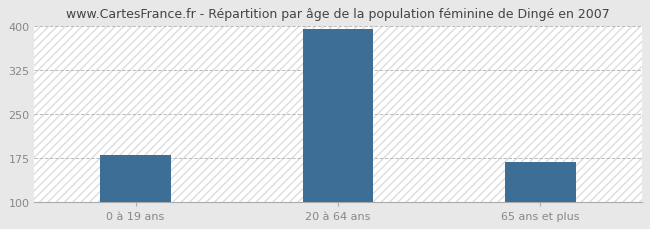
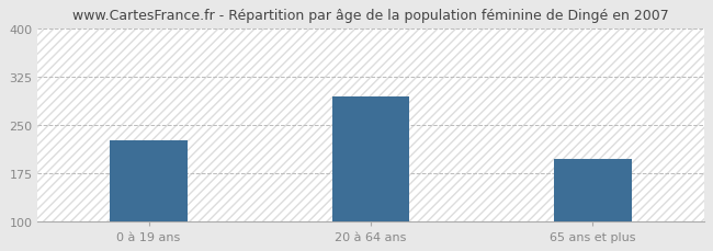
0 à 19 ans: 180 -> 226
20 à 64 ans: 395 -> 294
65 ans et plus: 168 -> 196
